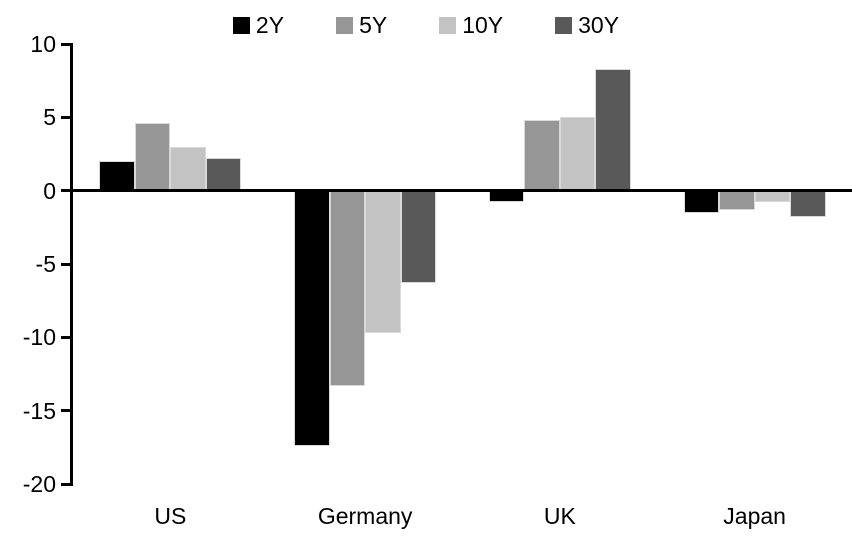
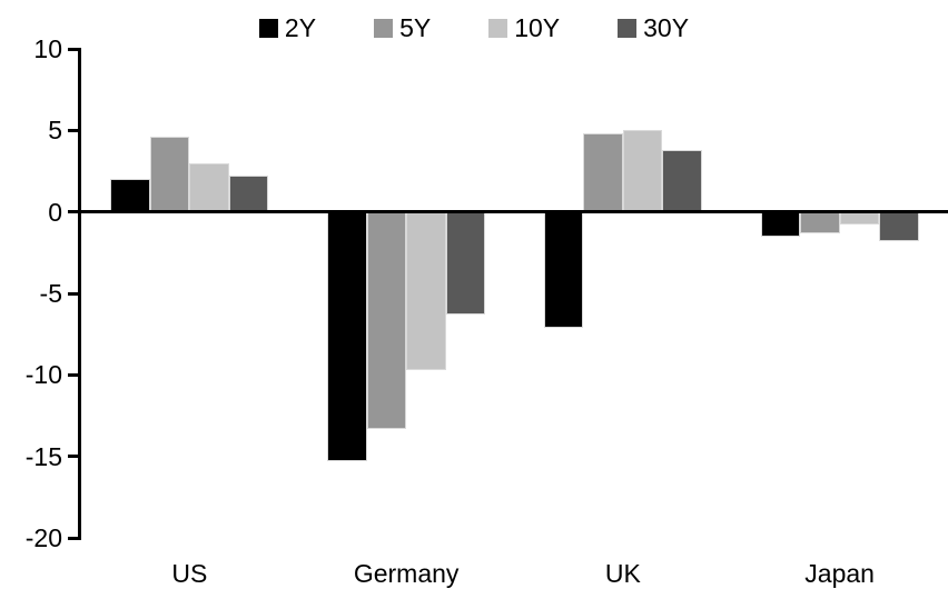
2Y/Germany: -17.4 -> -15.3
2Y/UK: -0.8 -> -7.1
30Y/UK: 8.3 -> 3.8
